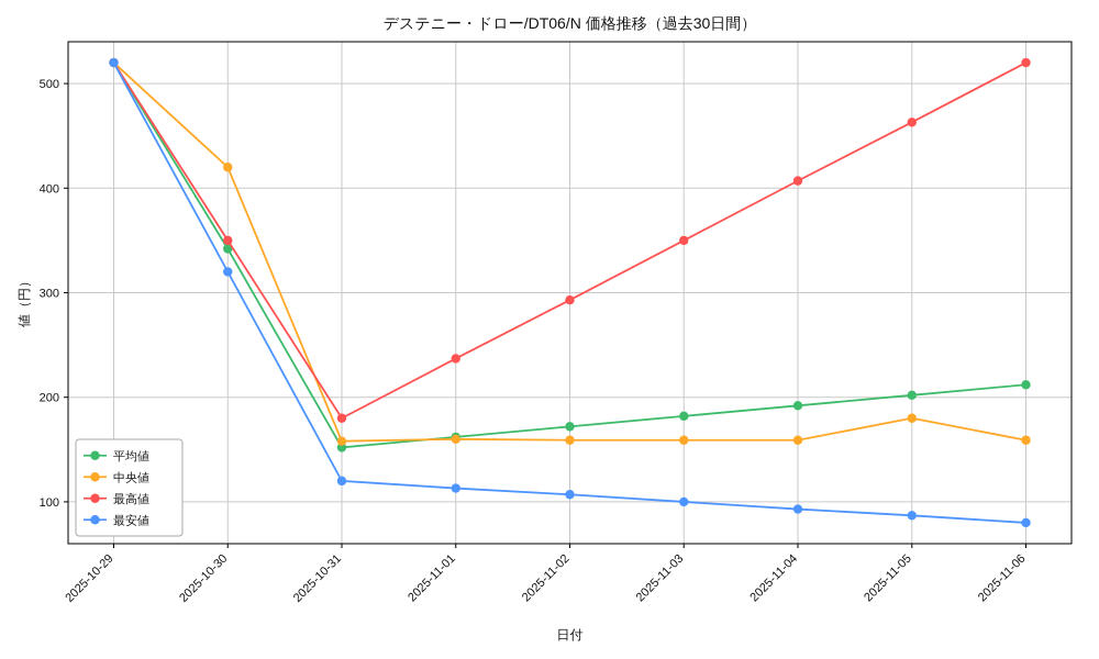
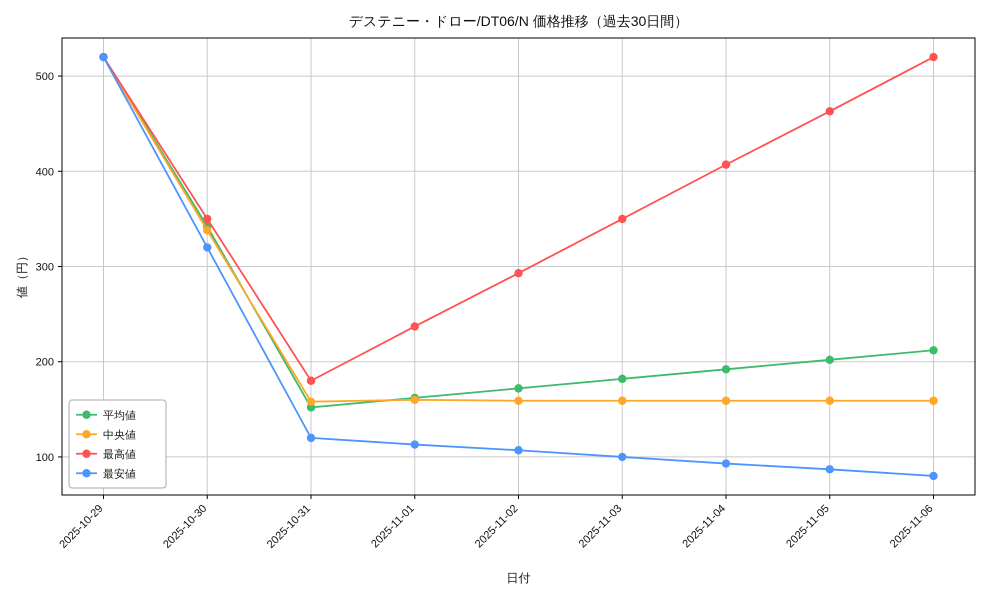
中央値/2025-10-30: 420 -> 340
中央値/2025-11-05: 180 -> 160
